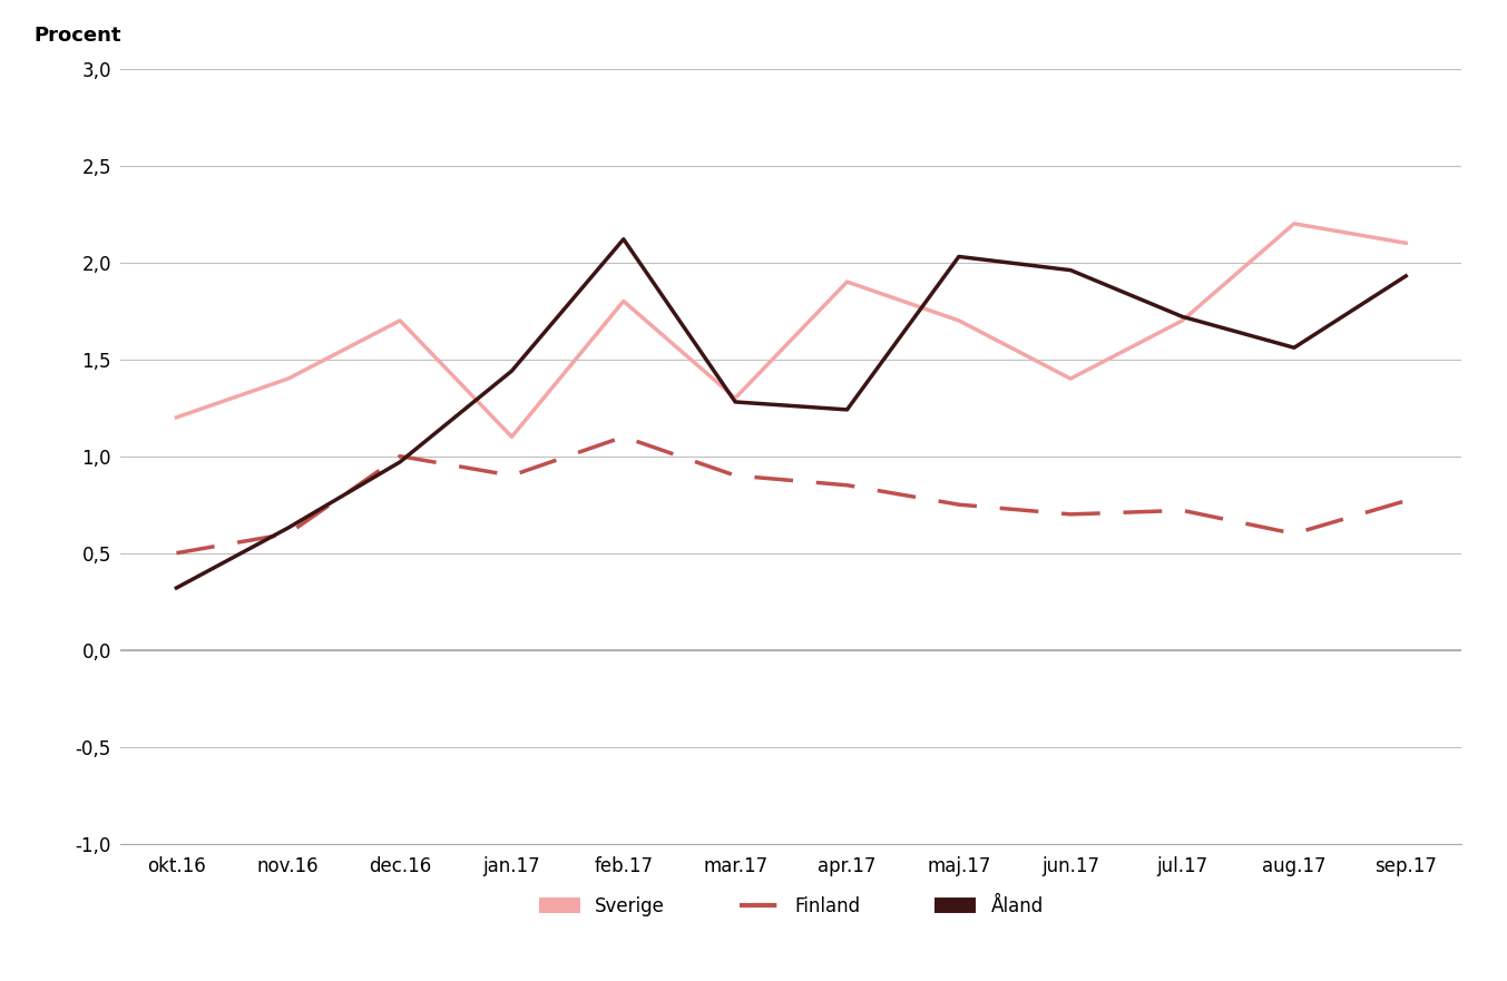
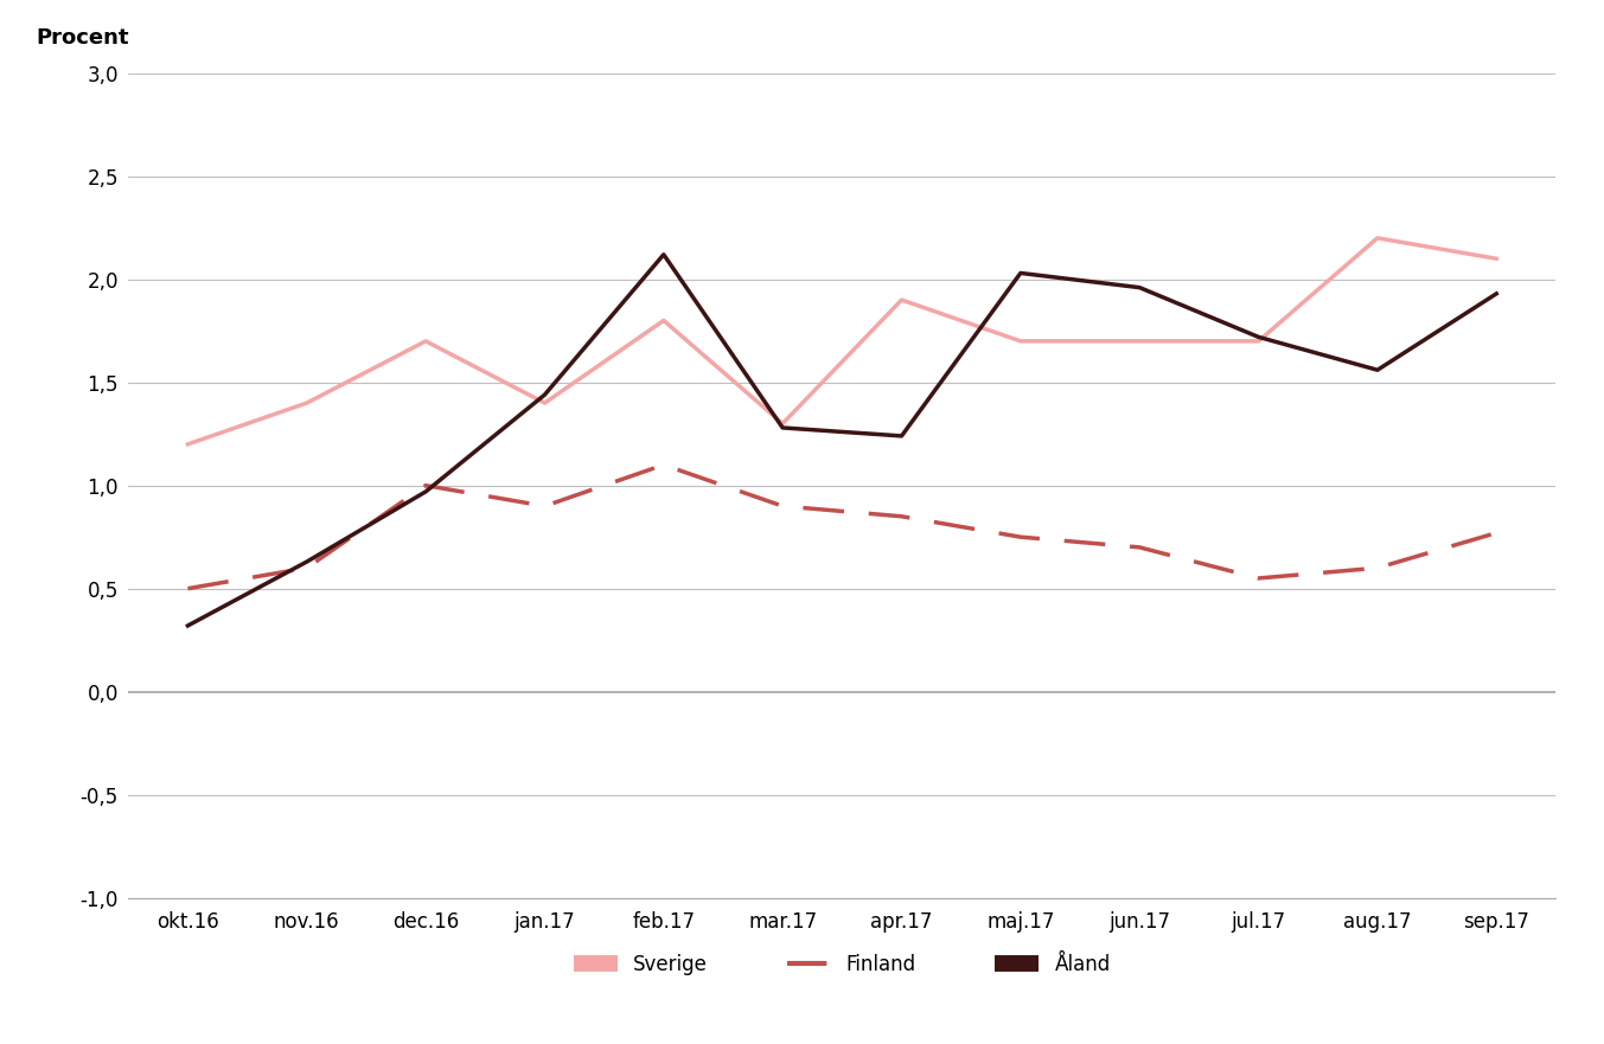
Sverige/jan.17: 1,1 -> 1,4
Sverige/jun.17: 1,4 -> 1,7
Finland/jul.17: 0,72 -> 0,55
